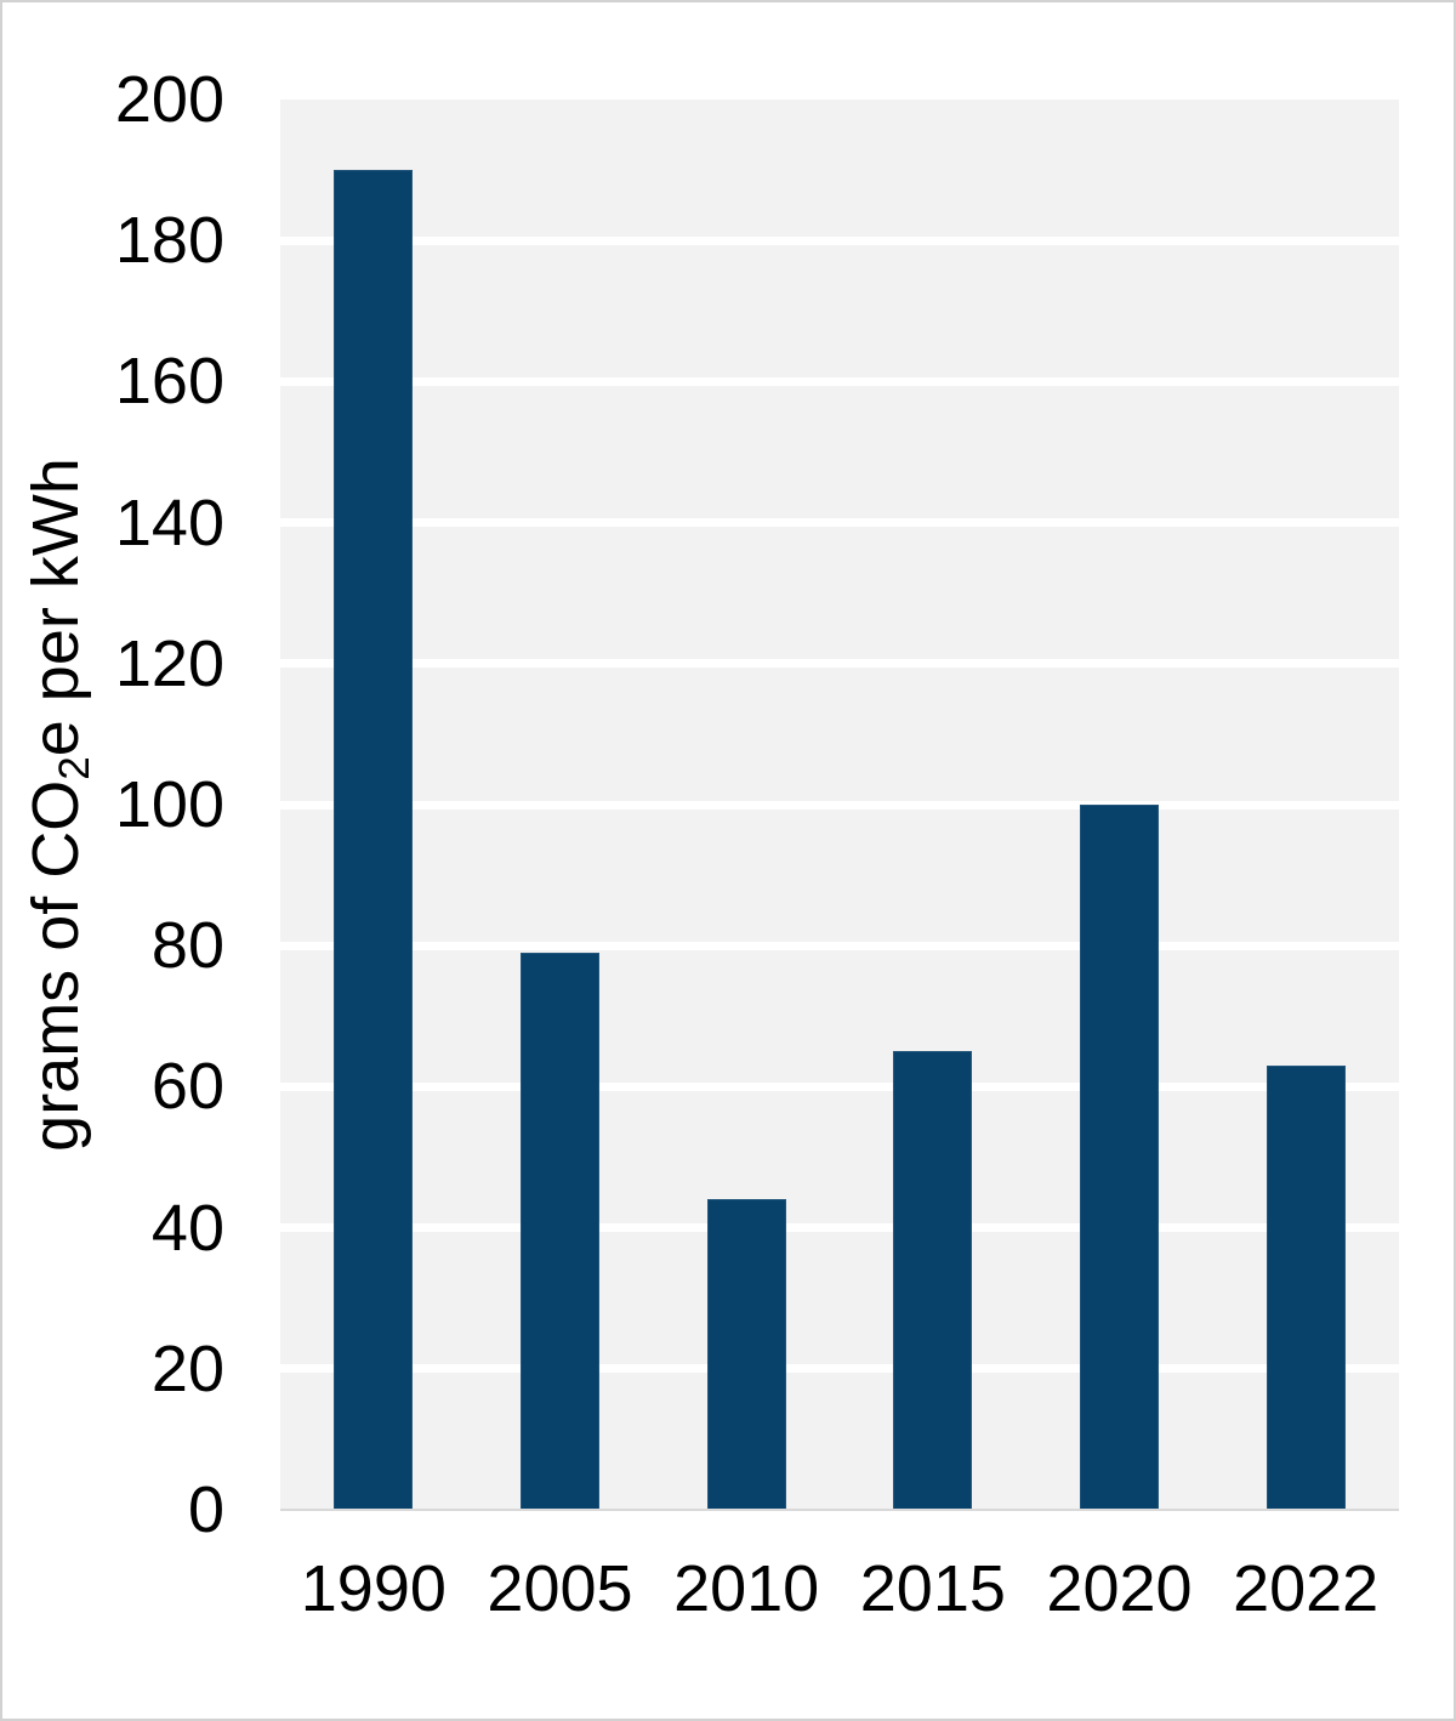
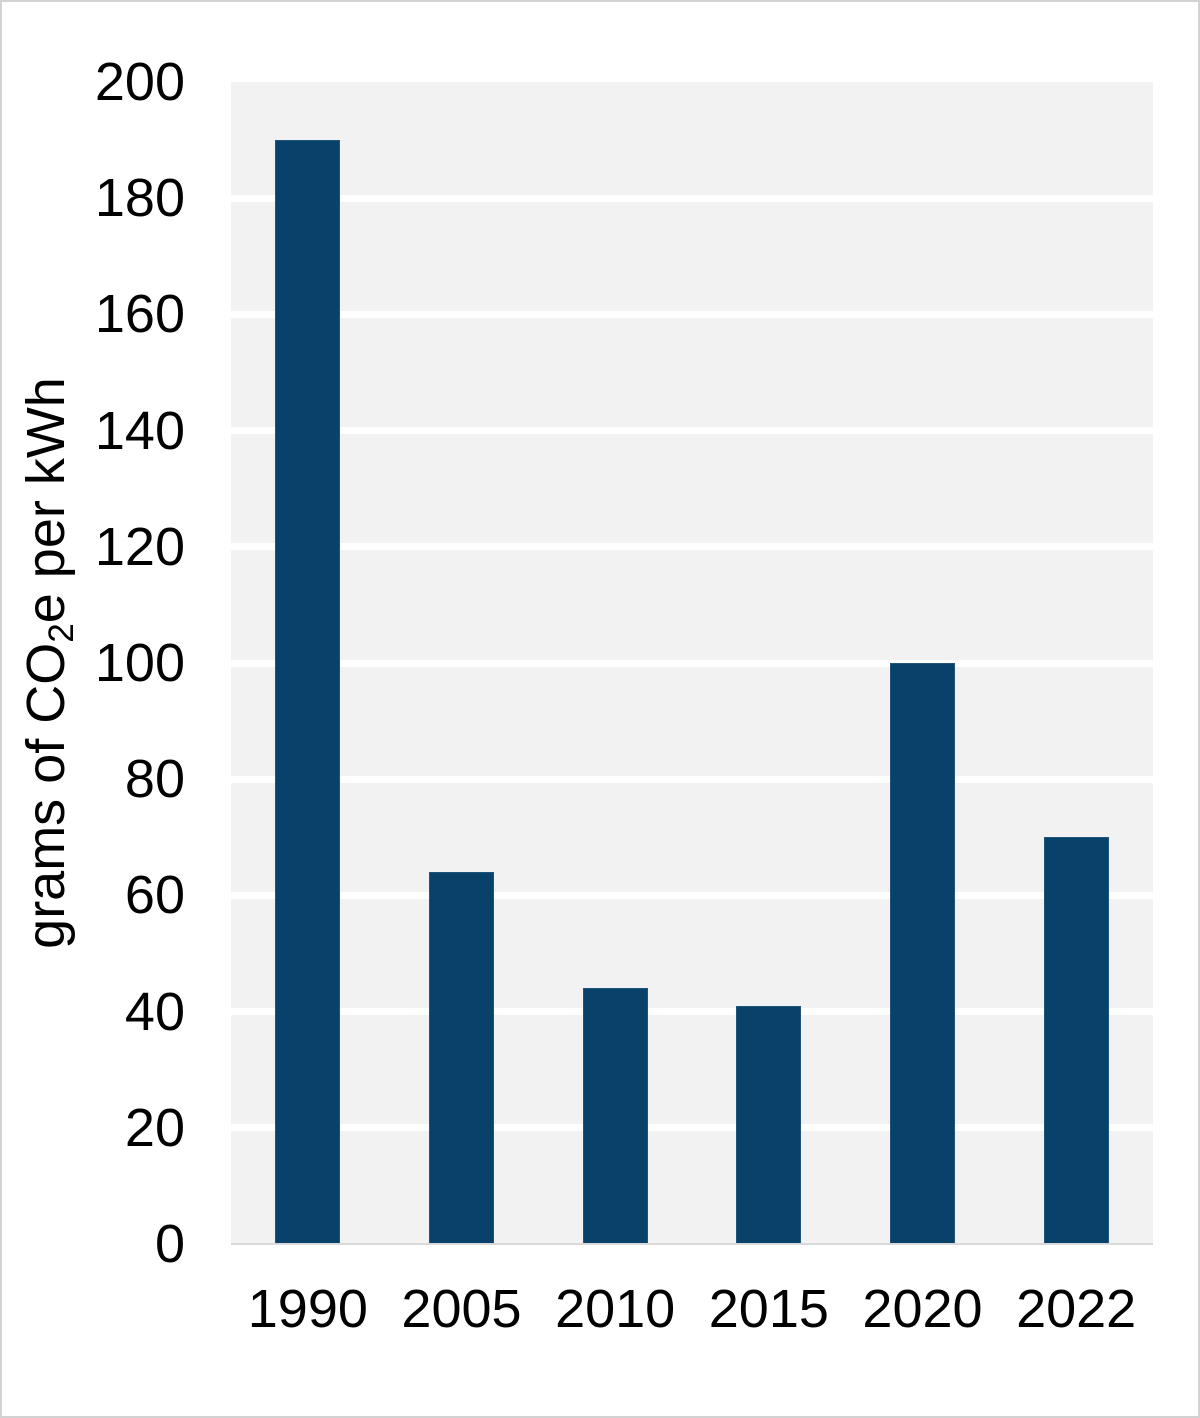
2005: 79 -> 64
2015: 65 -> 41
2022: 63 -> 70
